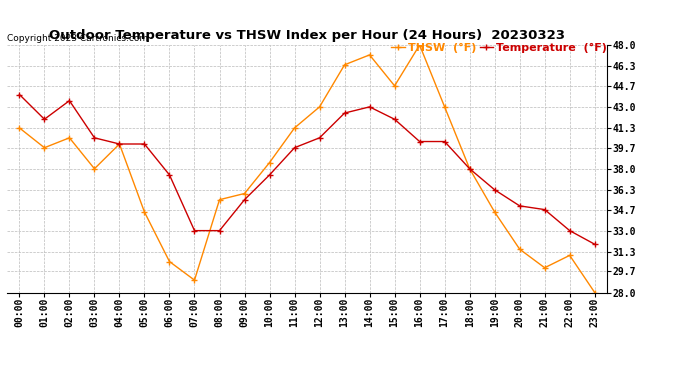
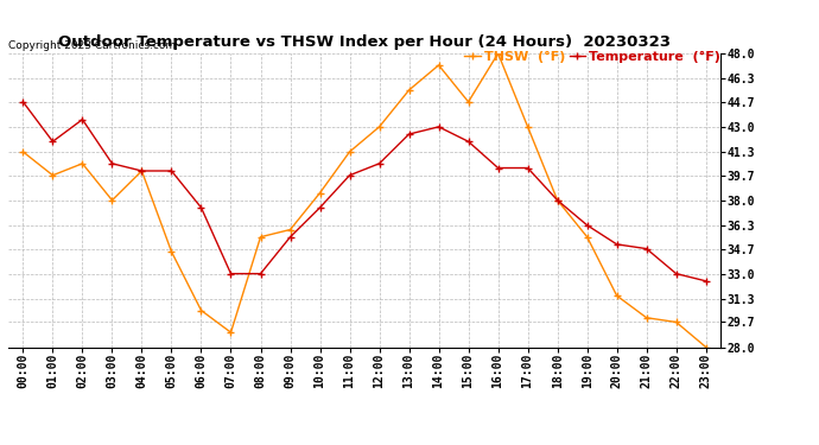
Temperature (°F)/00:00: 44.0 -> 44.7
THSW (°F)/13:00: 46.4 -> 45.5
THSW (°F)/19:00: 34.5 -> 35.5
THSW (°F)/22:00: 31.0 -> 29.7
Temperature (°F)/23:00: 31.9 -> 32.5
